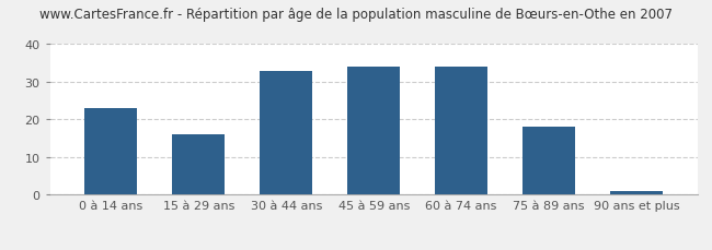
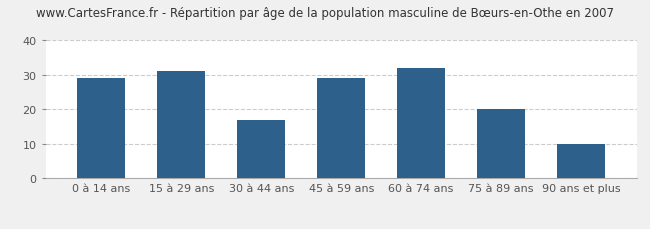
0 à 14 ans: 23 -> 29
15 à 29 ans: 16 -> 31
30 à 44 ans: 33 -> 17
45 à 59 ans: 34 -> 29
60 à 74 ans: 34 -> 32
75 à 89 ans: 18 -> 20
90 ans et plus: 1 -> 10
